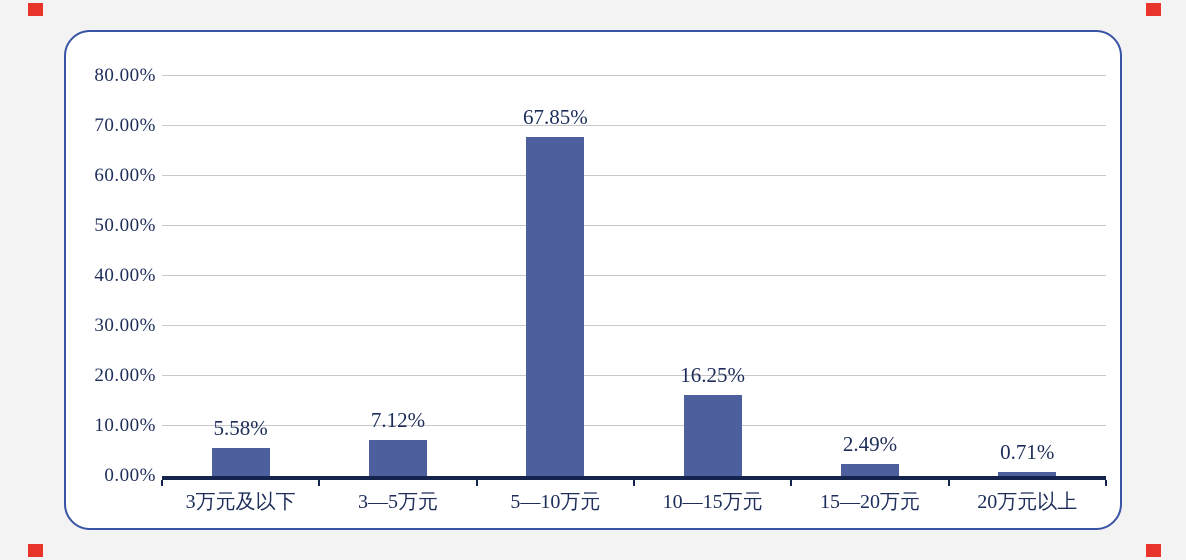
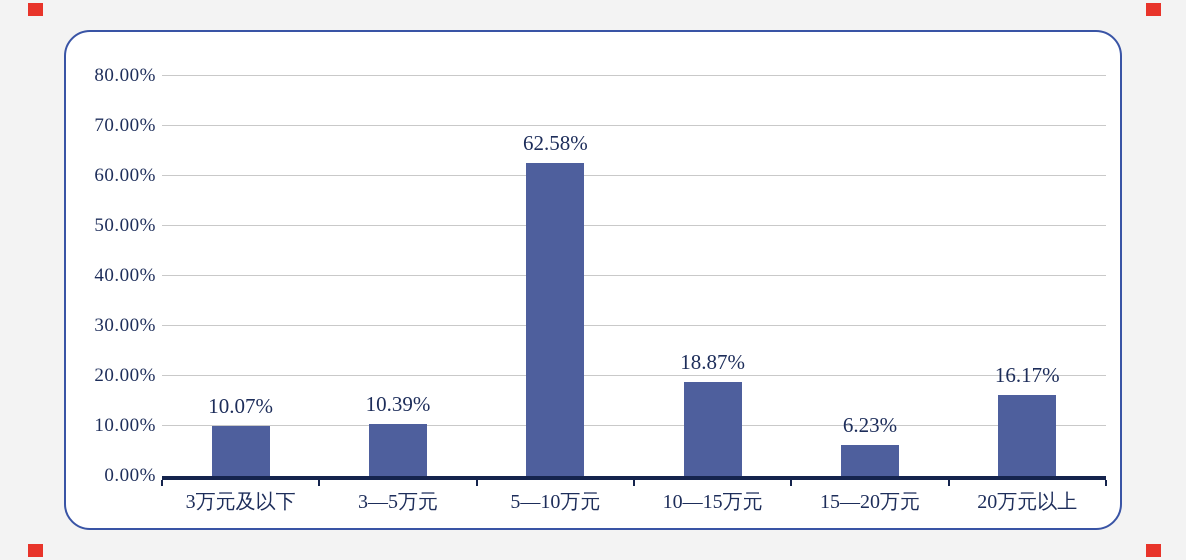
3万元及以下: 5.58% -> 10.07%
3—5万元: 7.12% -> 10.39%
5—10万元: 67.85% -> 62.58%
10—15万元: 16.25% -> 18.87%
15—20万元: 2.49% -> 6.23%
20万元以上: 0.71% -> 16.17%
